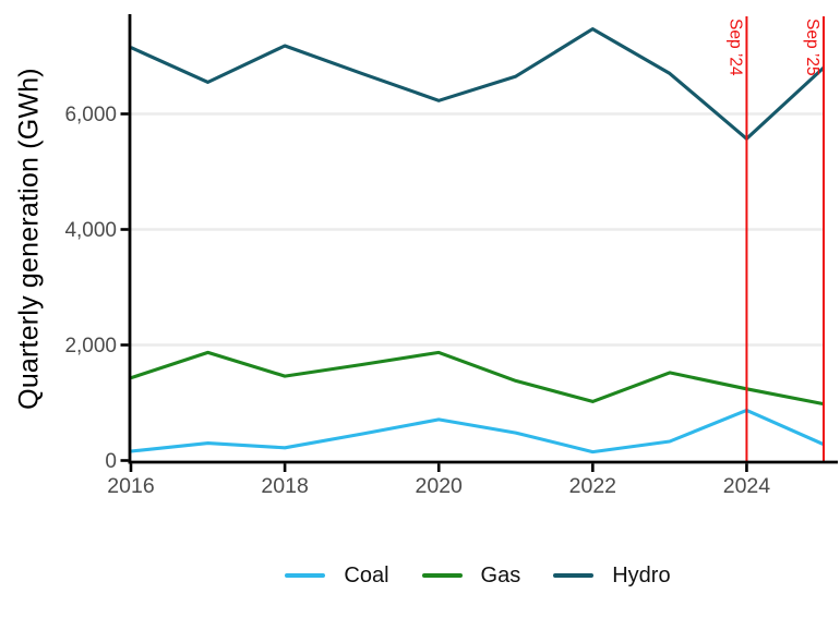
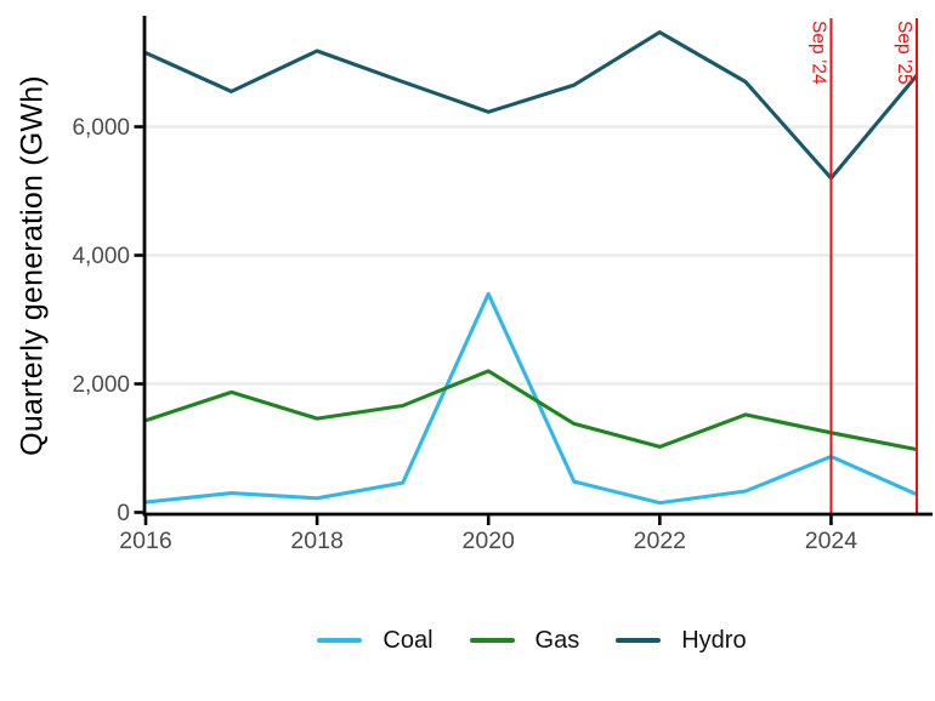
Coal/2020: 700 -> 3400
Gas/2020: 1900 -> 2200
Hydro/2024: 5600 -> 5200
